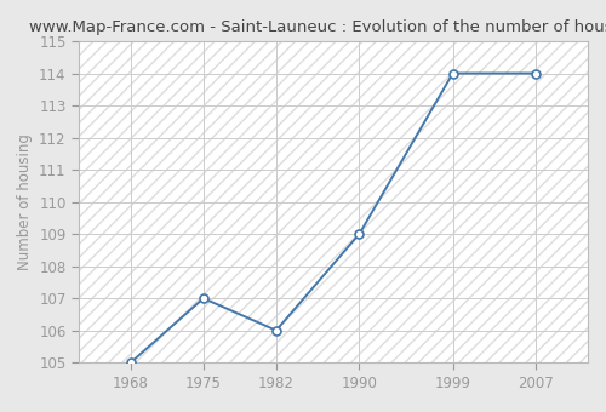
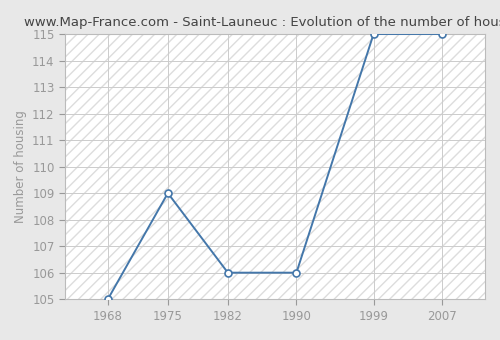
1975: 107 -> 109
1990: 109 -> 106
1999: 114 -> 115
2007: 114 -> 115
